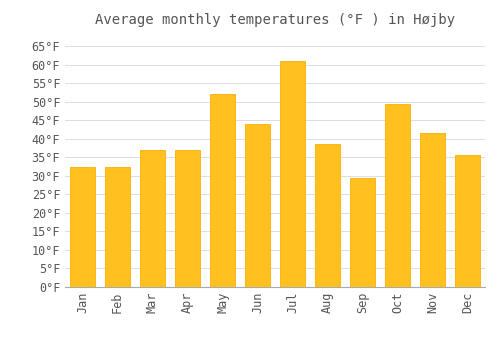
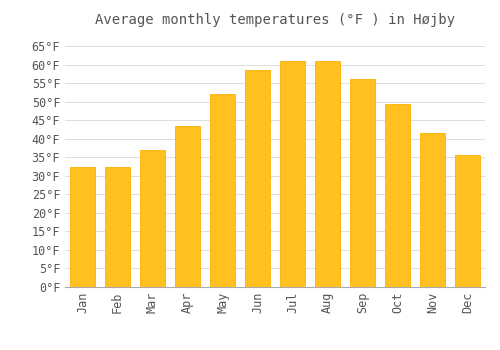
Apr: 37.0°F -> 43.5°F
Jun: 44.0°F -> 58.5°F
Aug: 38.5°F -> 61.0°F
Sep: 29.5°F -> 56.0°F
